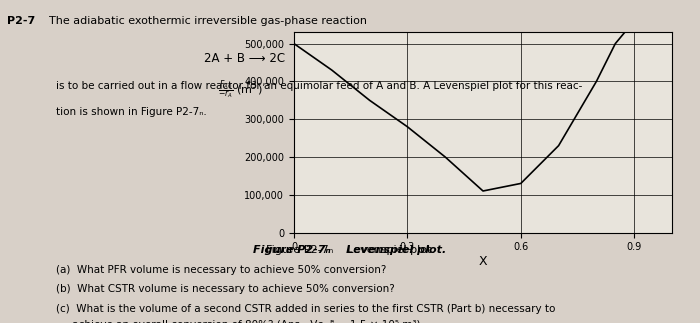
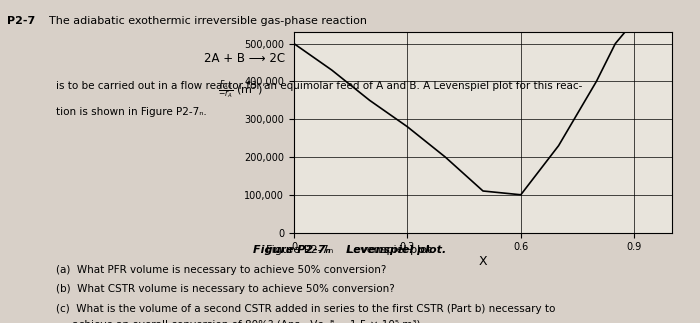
0.6: 130,000 -> 100,000
